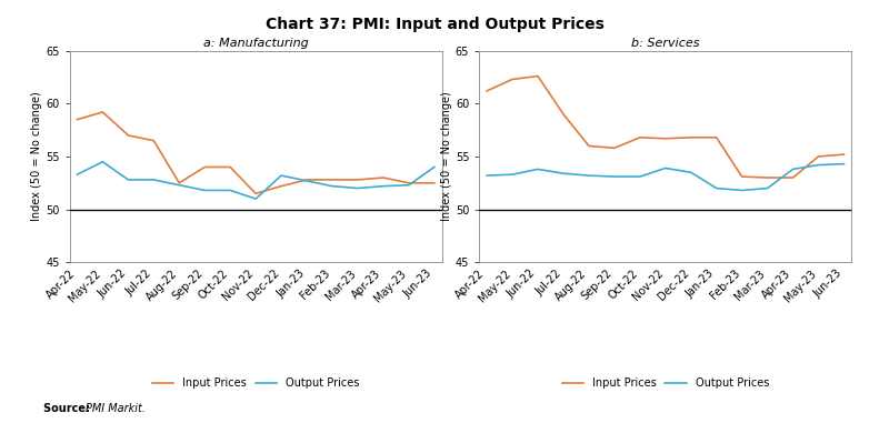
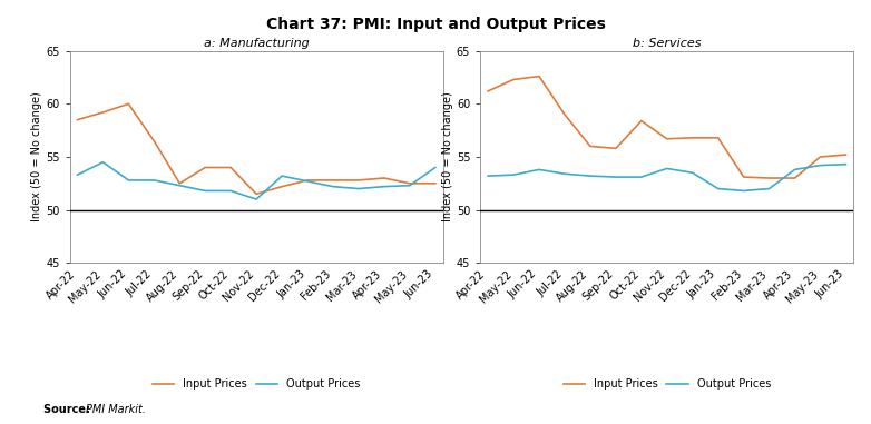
a: Manufacturing/Input Prices/Jun-22: 57.0 -> 60.0
b: Services/Input Prices/Oct-22: 56.8 -> 58.4
